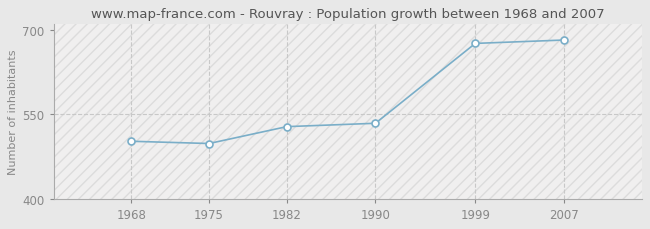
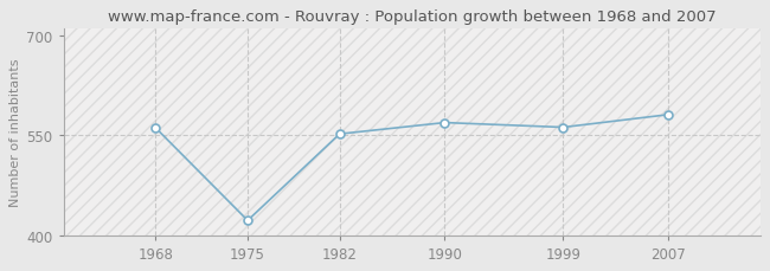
1968: 502 -> 561
1975: 498 -> 422
1982: 528 -> 552
1990: 534 -> 569
1999: 676 -> 562
2007: 682 -> 581
